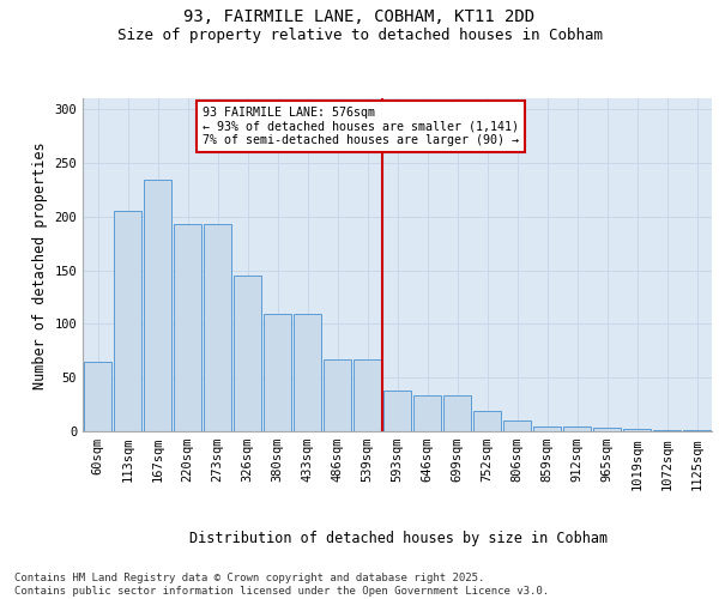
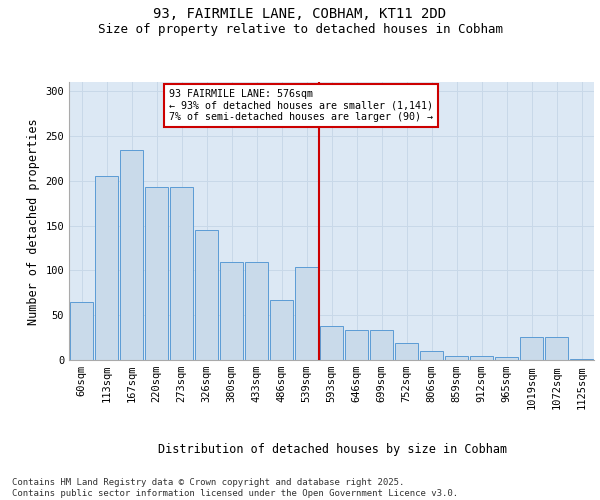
539sqm: 67 -> 104
1019sqm: 2 -> 26
1072sqm: 1 -> 26
